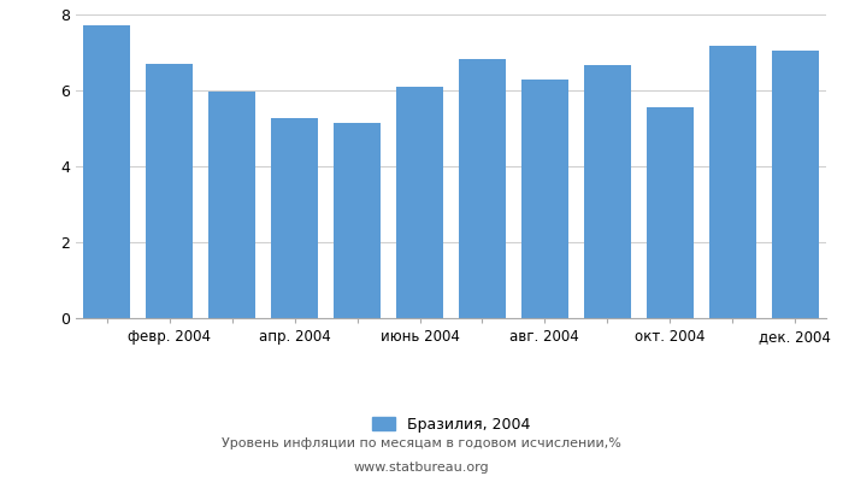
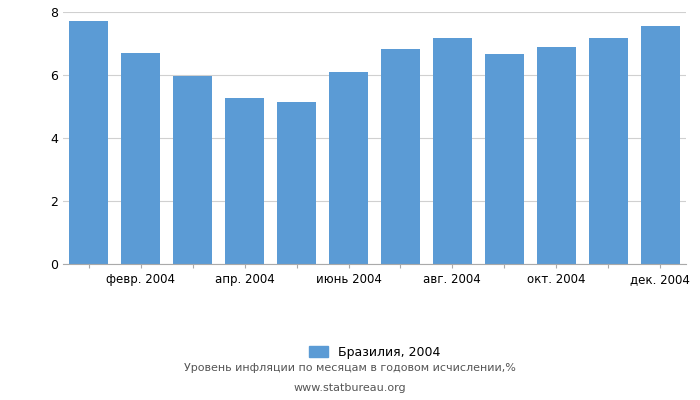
авг. 2004: 6.30 -> 7.17
окт. 2004: 5.55 -> 6.88
дек. 2004: 7.05 -> 7.55
